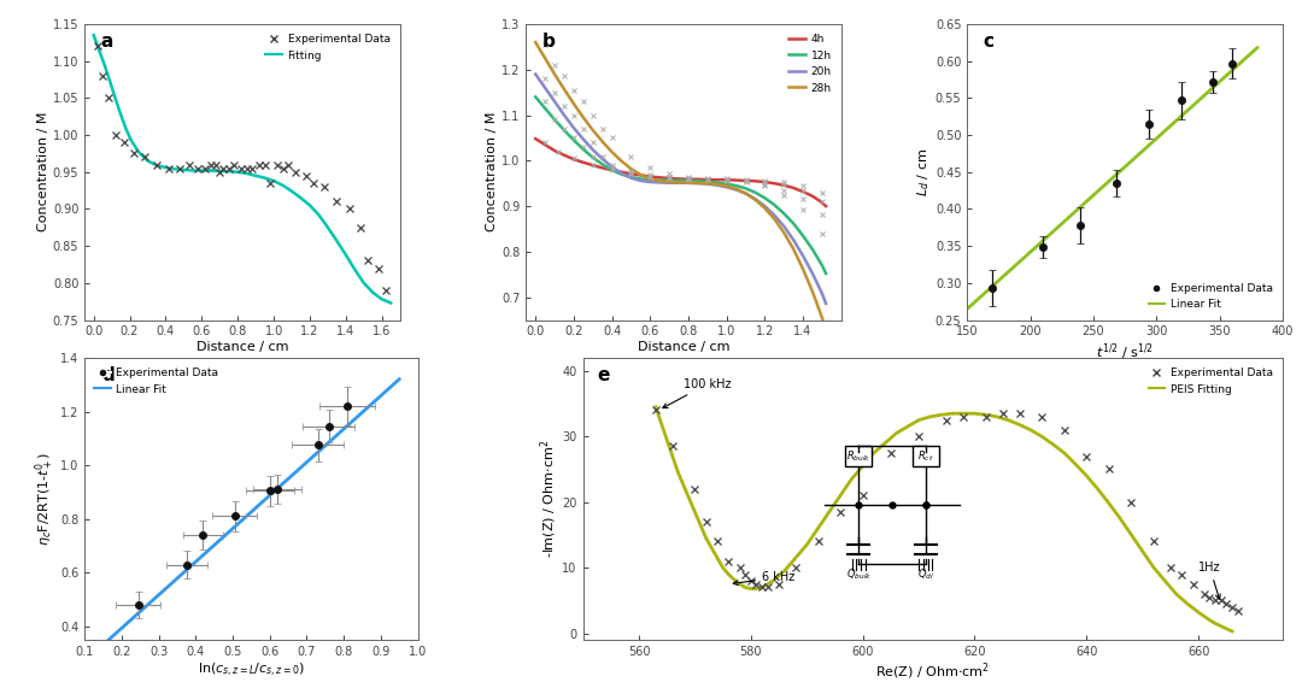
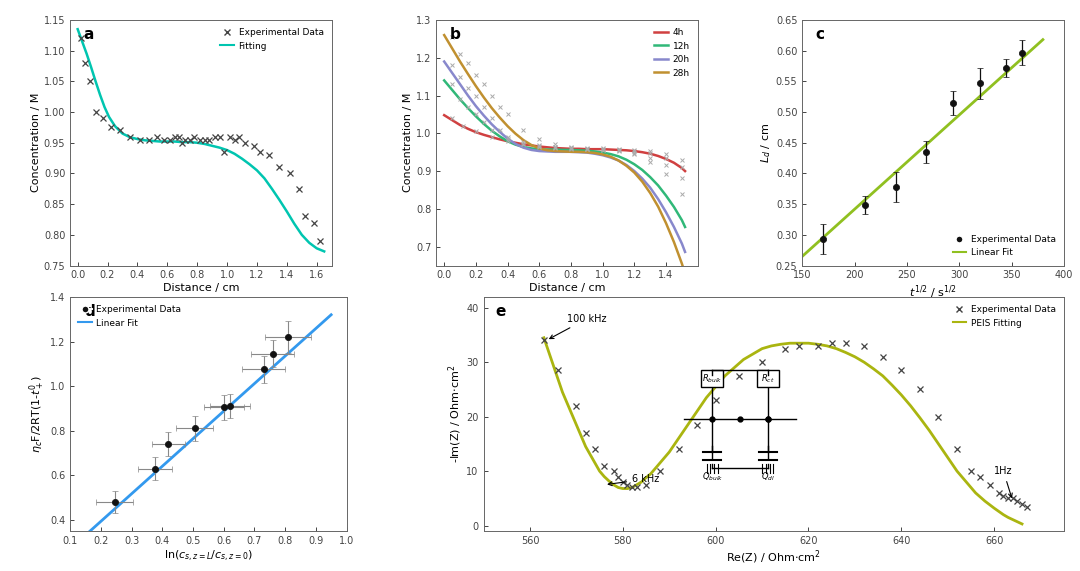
Experimental Data/600: 21.0 -> 23.0
Experimental Data/640: 27.0 -> 28.5
